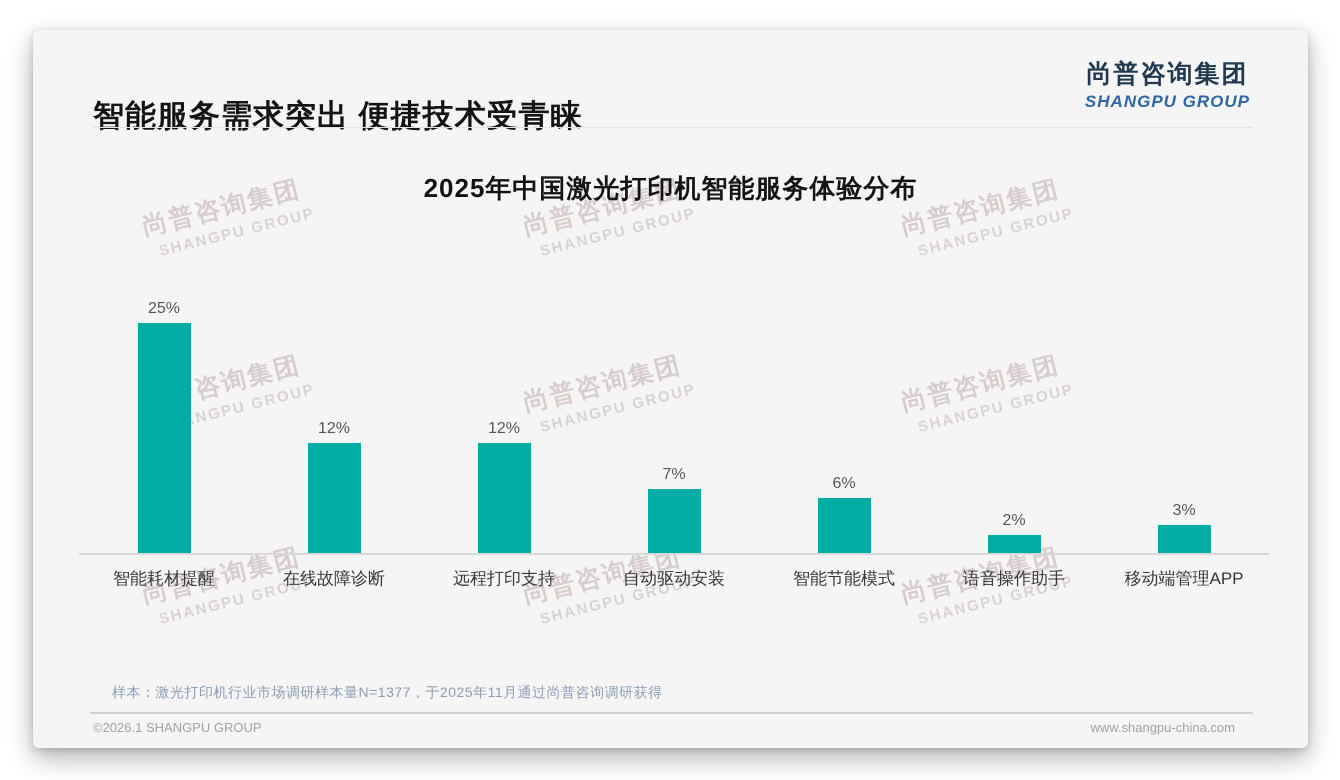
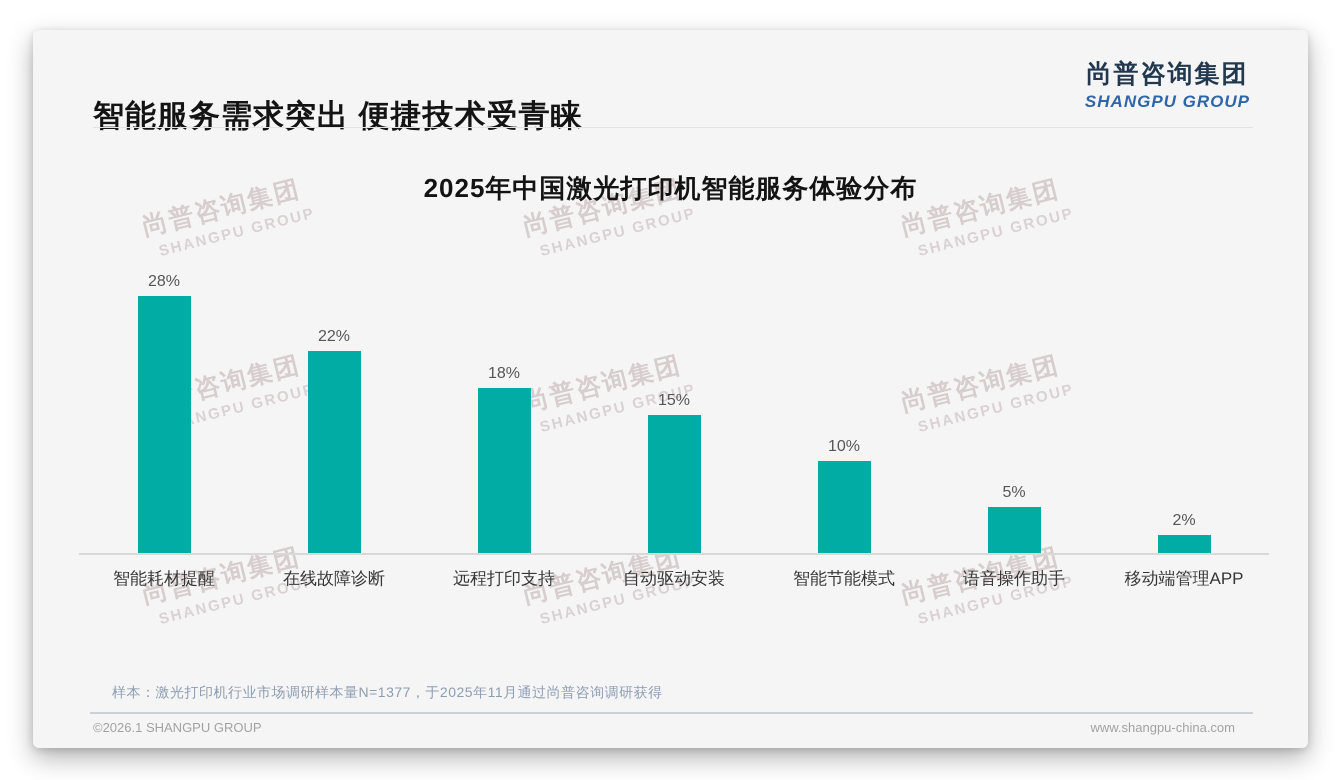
智能耗材提醒: 25% -> 28%
在线故障诊断: 12% -> 22%
远程打印支持: 12% -> 18%
自动驱动安装: 7% -> 15%
智能节能模式: 6% -> 10%
语音操作助手: 2% -> 5%
移动端管理APP: 3% -> 2%
